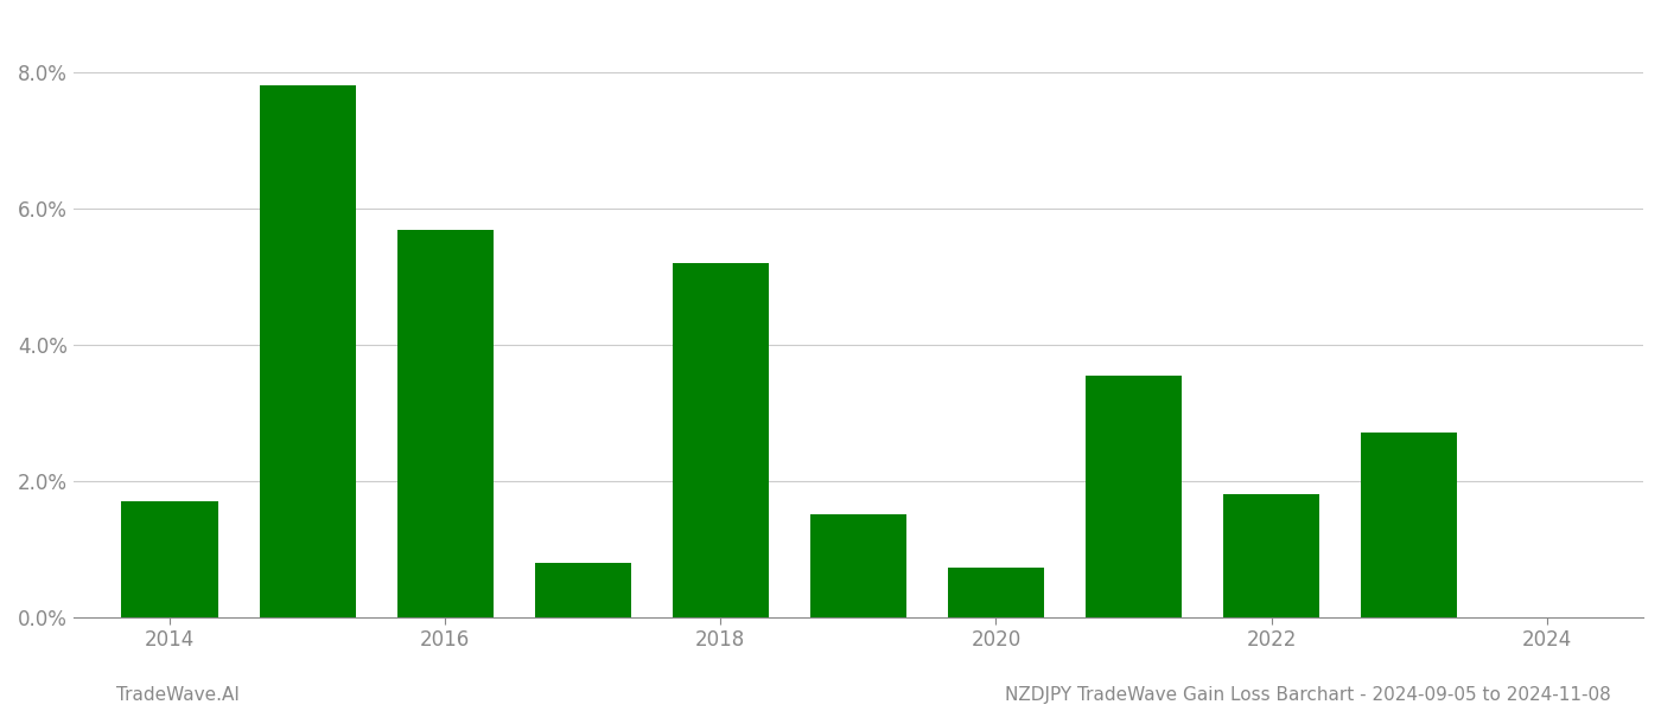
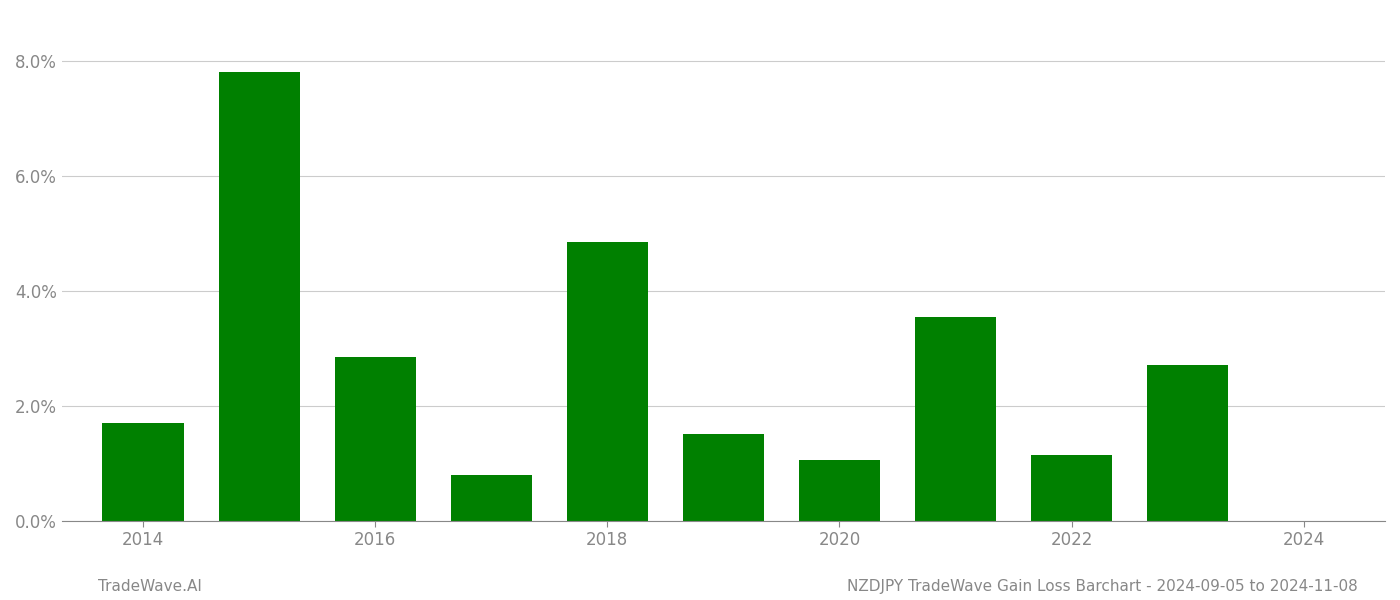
2016: 5.68% -> 2.85%
2018: 5.20% -> 4.85%
2020: 0.72% -> 1.05%
2022: 1.80% -> 1.15%
